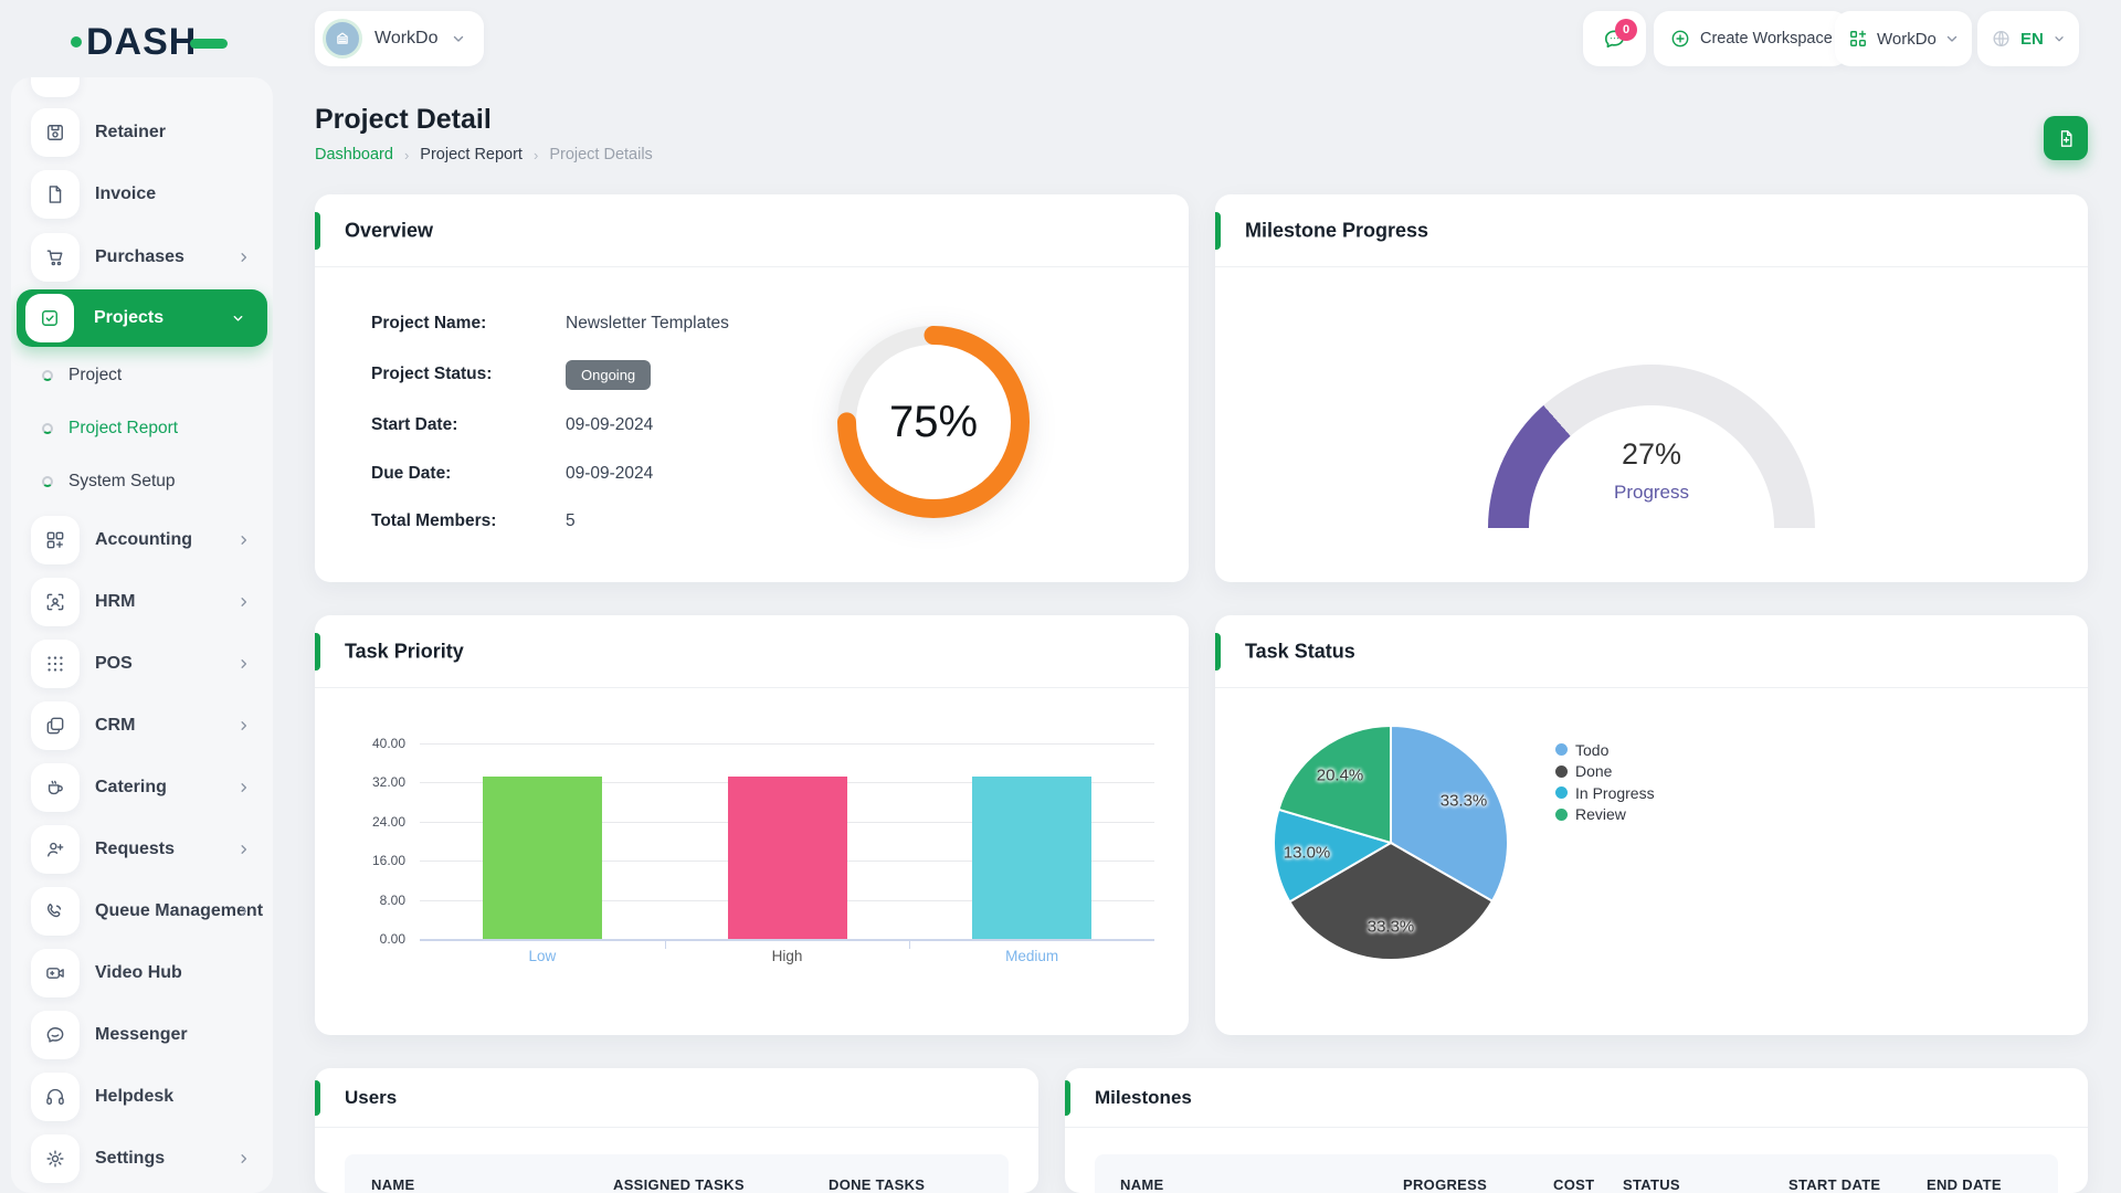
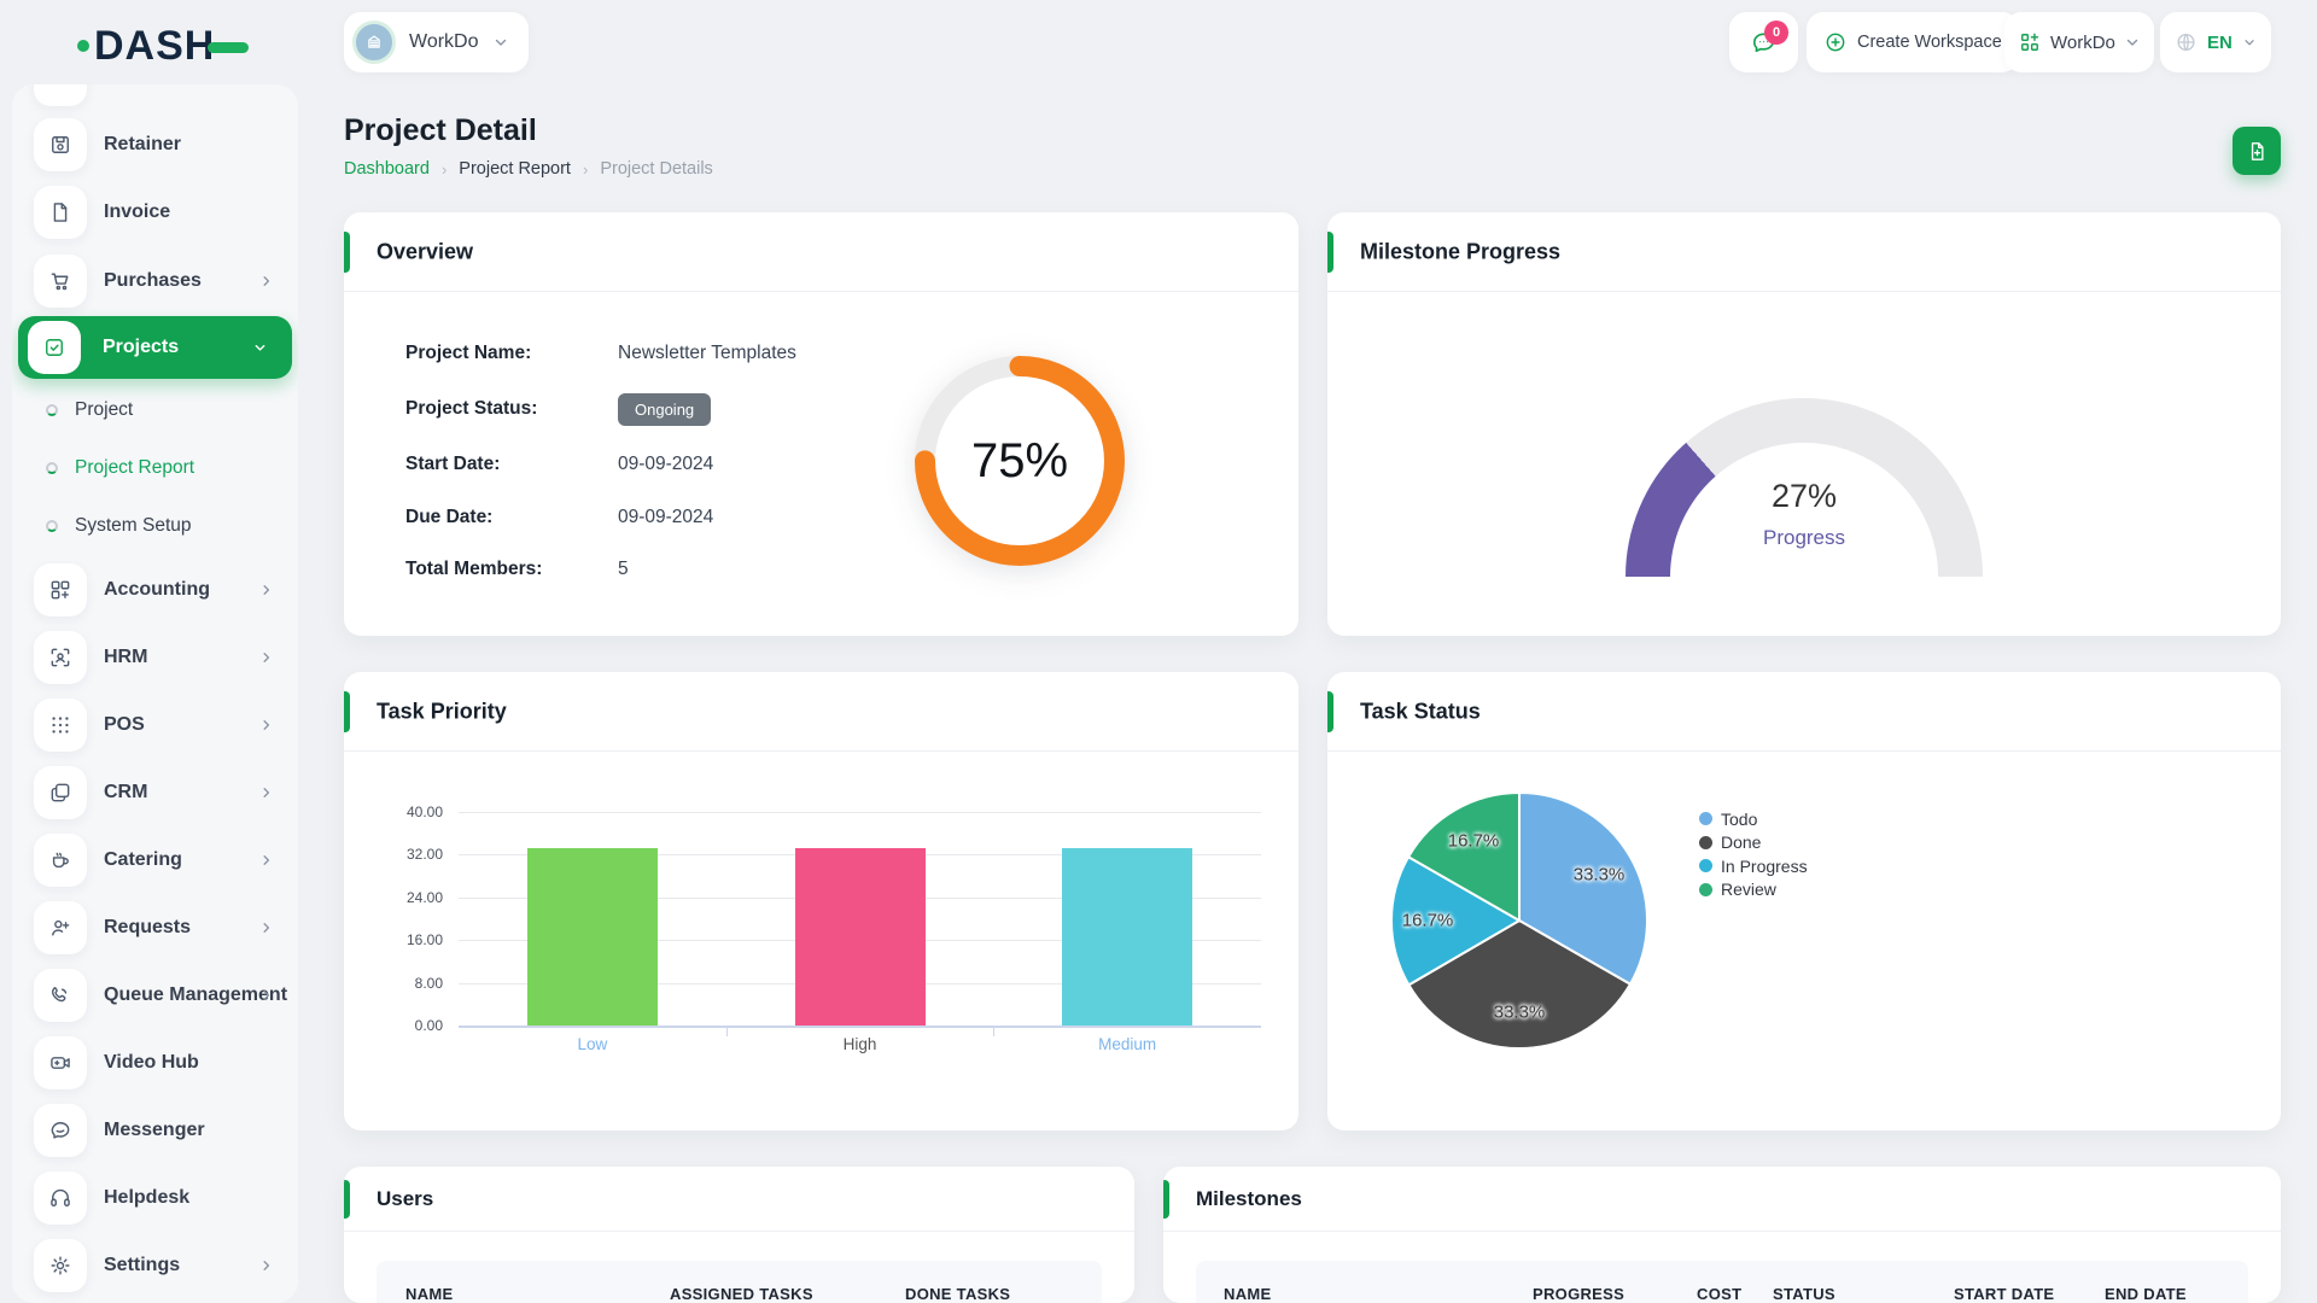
Task Status/In Progress: 13.0% -> 16.7%
Task Status/Review: 20.4% -> 16.7%
